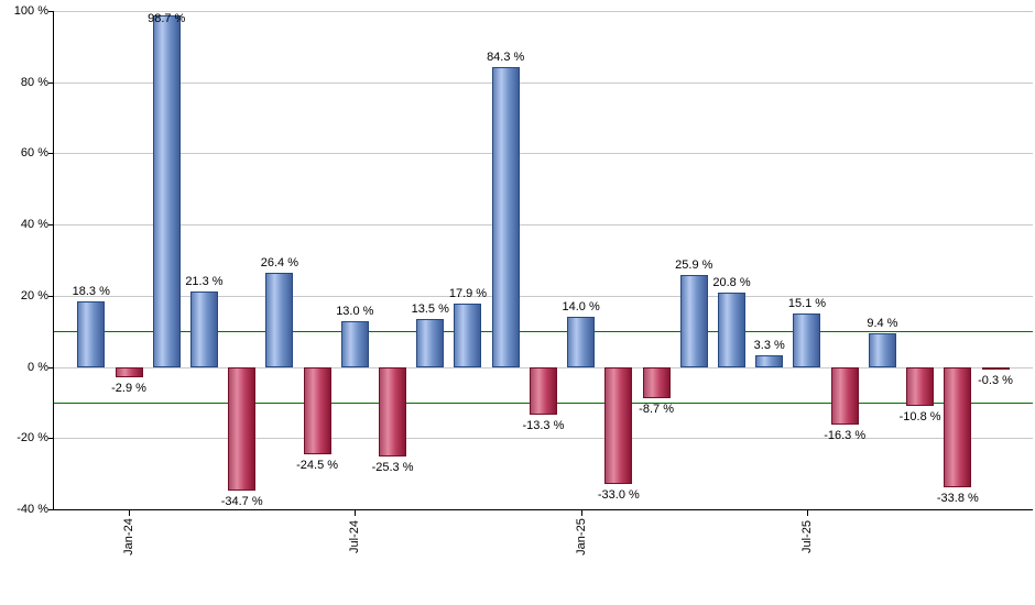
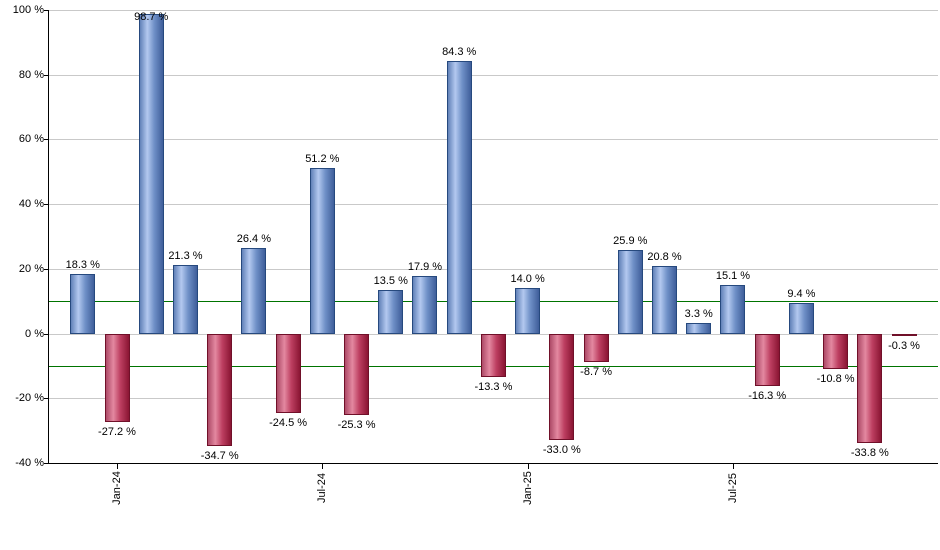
Jan-24: -2.9 -> -27.2
Jul-24: 13.0 -> 51.2
